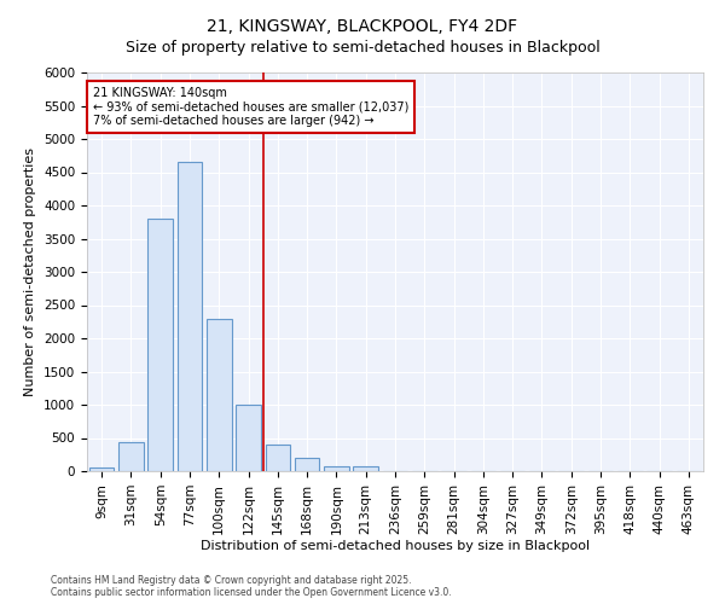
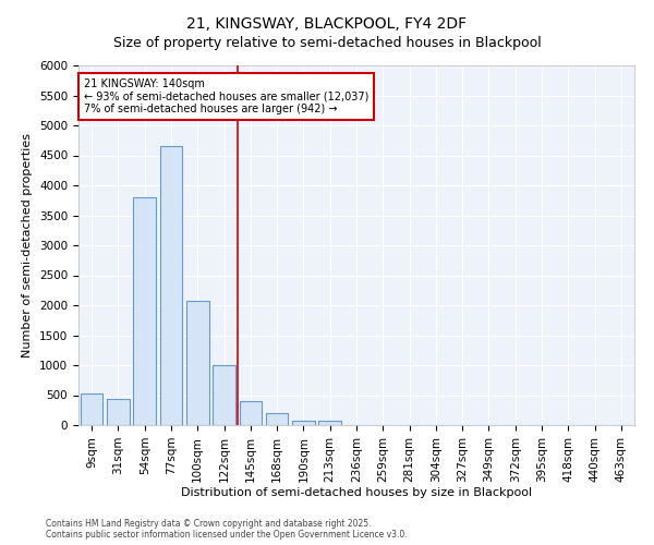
9sqm: 50 -> 520
100sqm: 2300 -> 2080
